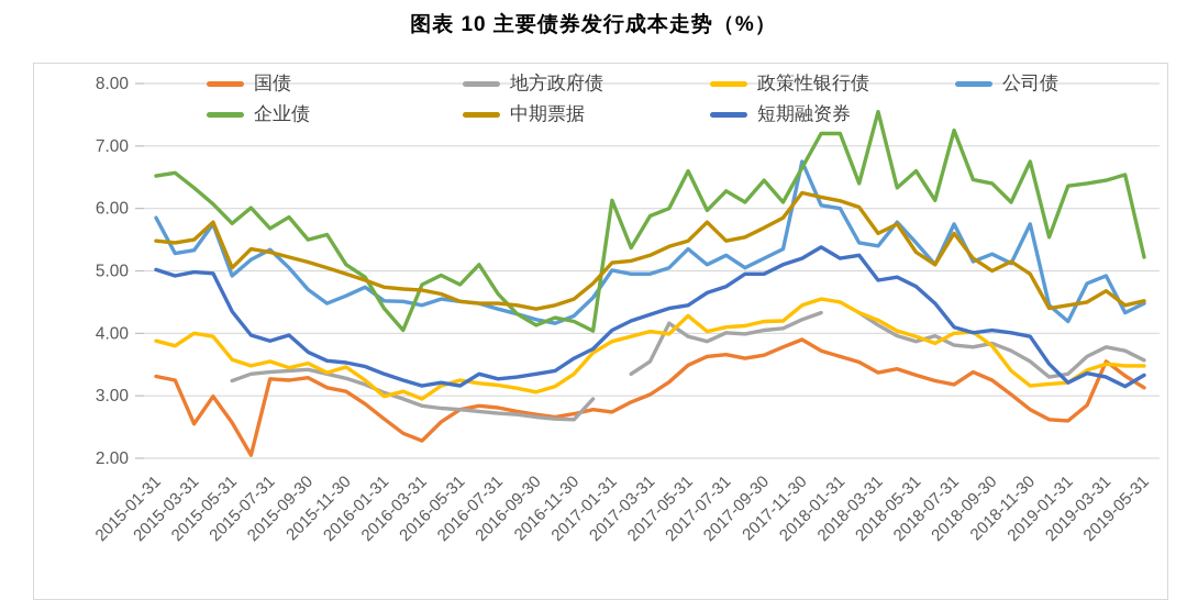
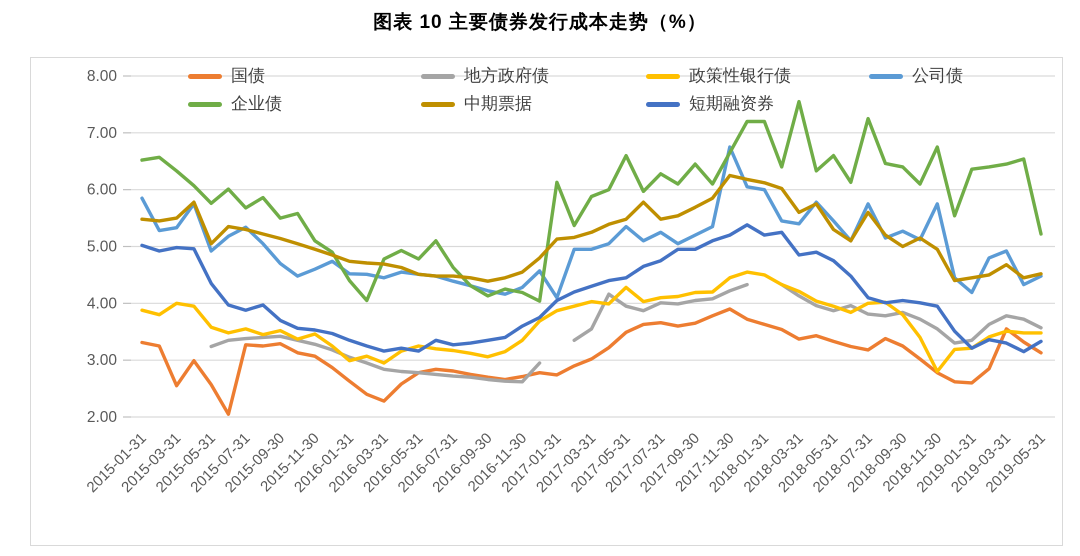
公司债/2017-01-31: 5.0 -> 4.1
政策性银行债/2018-11-30: 3.2 -> 2.8
